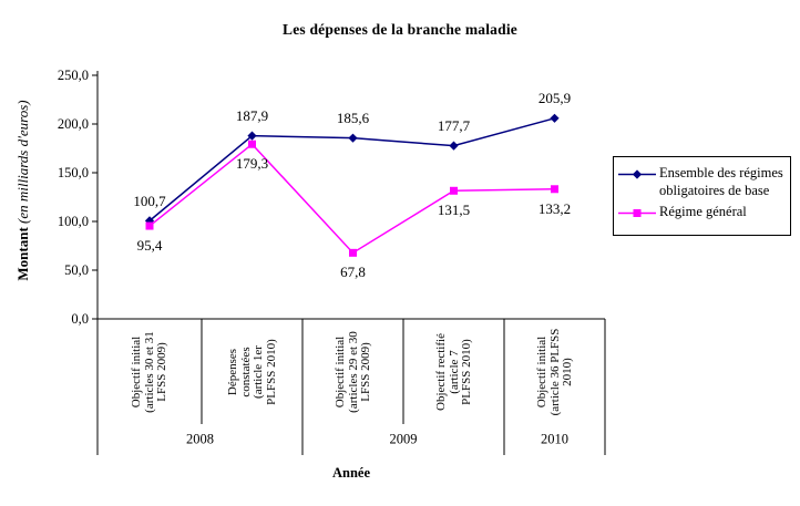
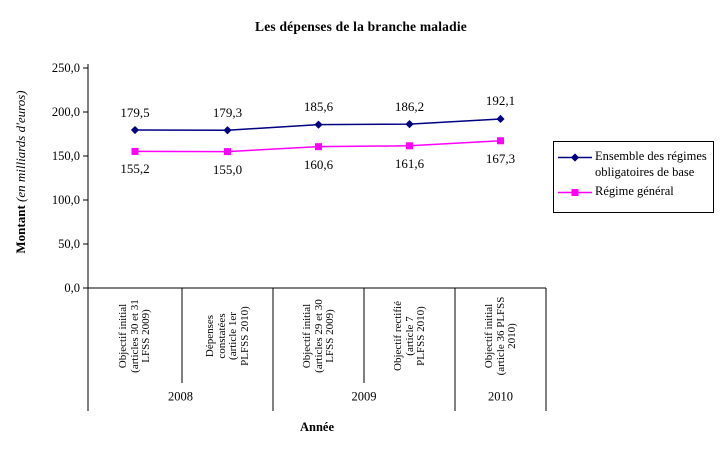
Ensemble des régimes obligatoires de base/Objectif initial (articles 30 et 31 LFSS 2009): 100,7 -> 179,5
Régime général/Objectif initial (articles 30 et 31 LFSS 2009): 95,4 -> 155,2
Ensemble des régimes obligatoires de base/Dépenses constatées (article 1er PLFSS 2010): 187,9 -> 179,3
Régime général/Dépenses constatées (article 1er PLFSS 2010): 179,3 -> 155,0
Régime général/Objectif initial (articles 29 et 30 LFSS 2009): 67,8 -> 160,6
Ensemble des régimes obligatoires de base/Objectif rectifié (article 7 PLFSS 2010): 177,7 -> 186,2
Régime général/Objectif rectifié (article 7 PLFSS 2010): 131,5 -> 161,6
Ensemble des régimes obligatoires de base/Objectif initial (article 36 PLFSS 2010): 205,9 -> 192,1
Régime général/Objectif initial (article 36 PLFSS 2010): 133,2 -> 167,3
